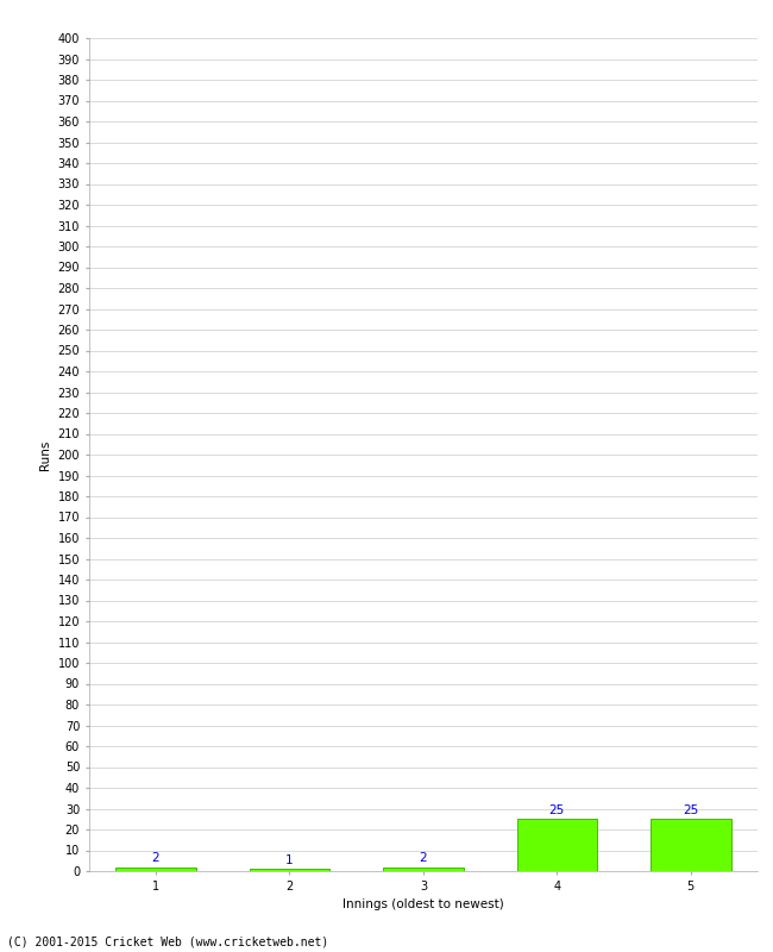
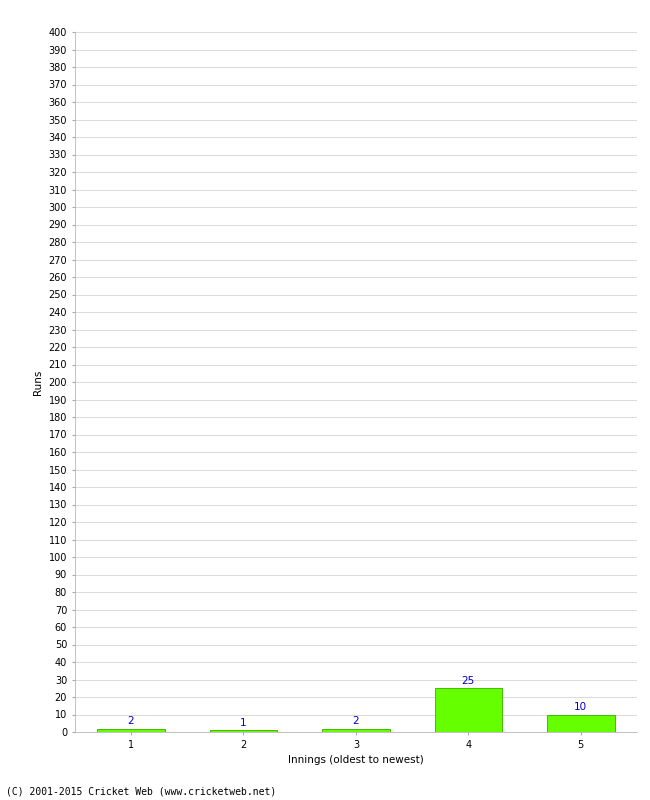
5: 25 -> 10
